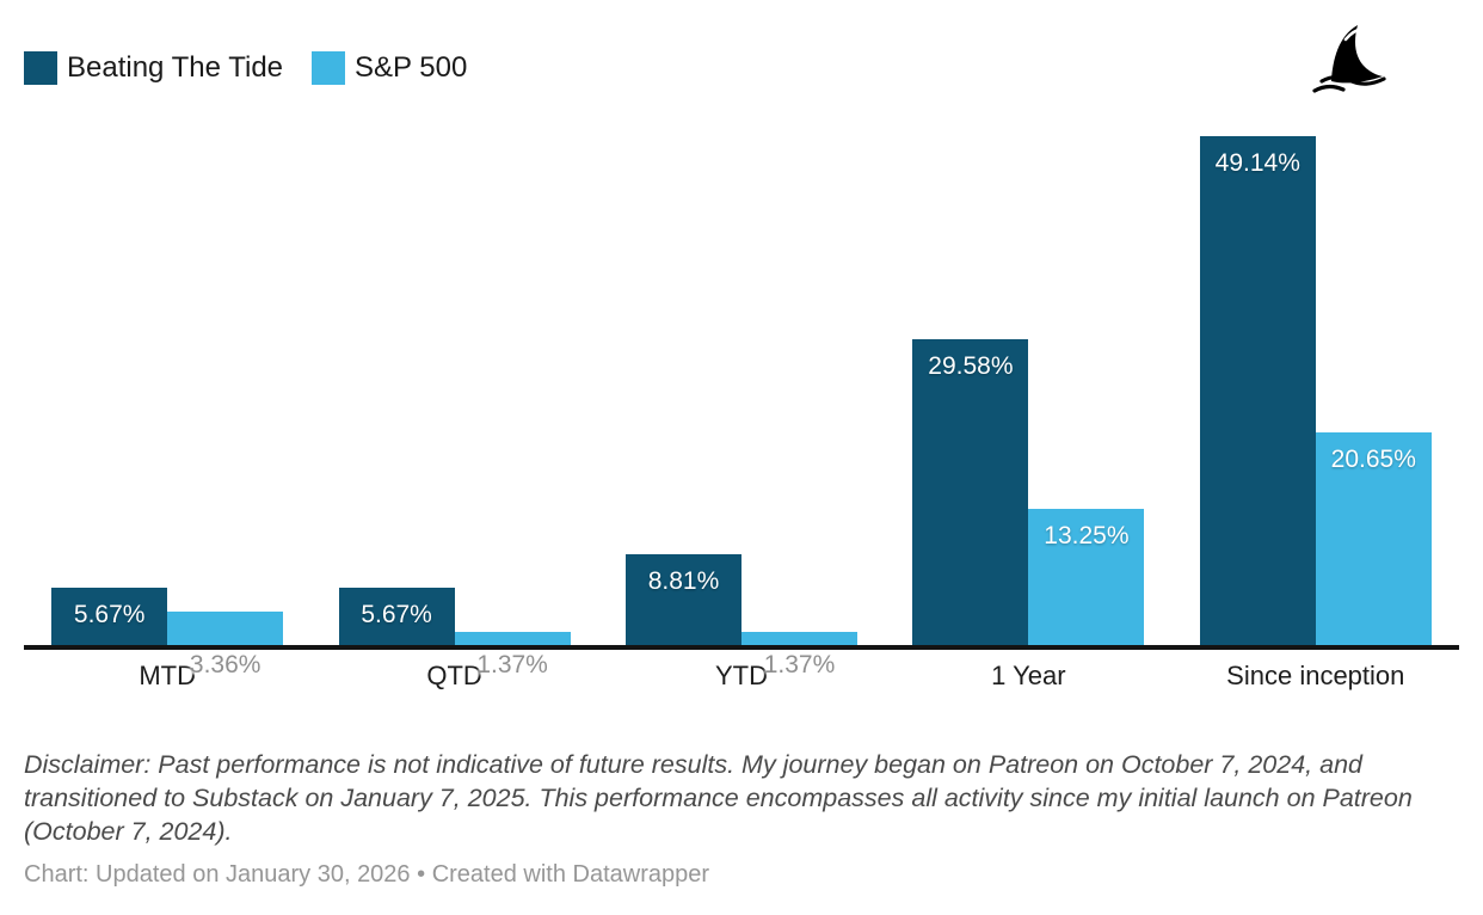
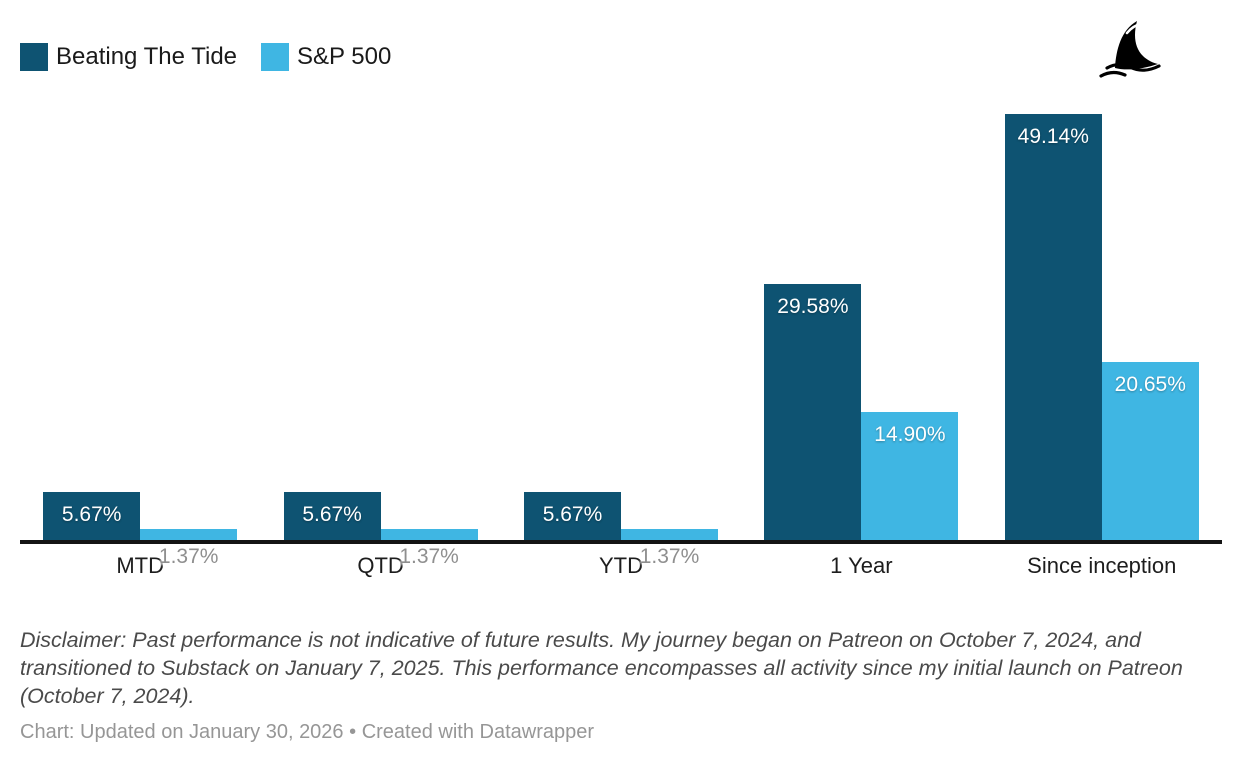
S&P 500/MTD: 3.36% -> 1.37%
Beating The Tide/YTD: 8.81% -> 5.67%
S&P 500/1 Year: 13.25% -> 14.90%
